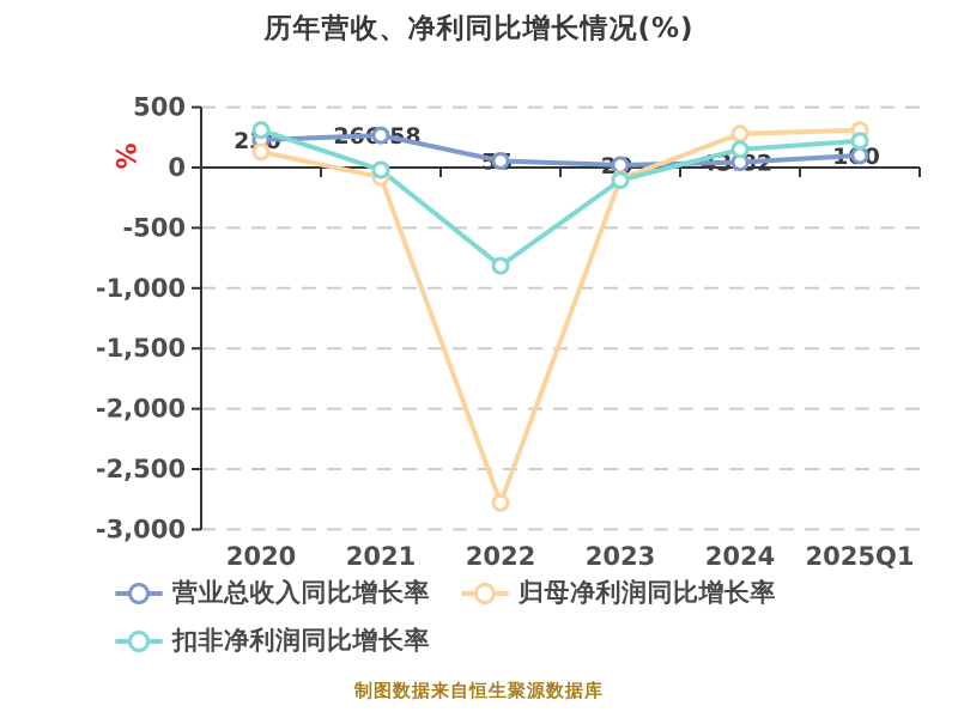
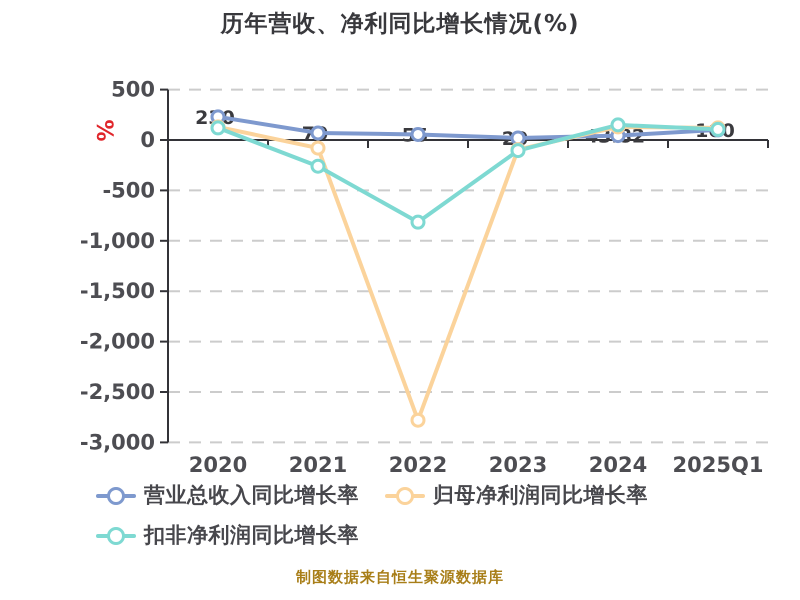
扣非净利润同比增长率/2020: 310 -> 120
营业总收入同比增长率/2021: 266.58 -> 70
扣非净利润同比增长率/2021: -20 -> -260
归母净利润同比增长率/2024: 280 -> 130
归母净利润同比增长率/2025Q1: 310 -> 120
扣非净利润同比增长率/2025Q1: 220 -> 100
